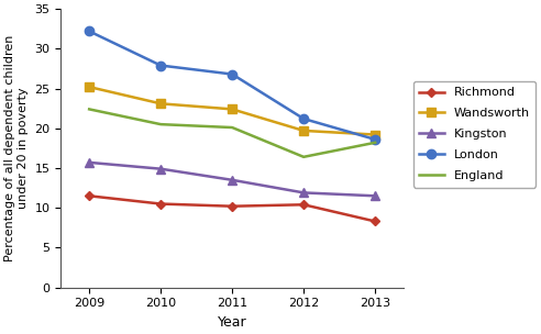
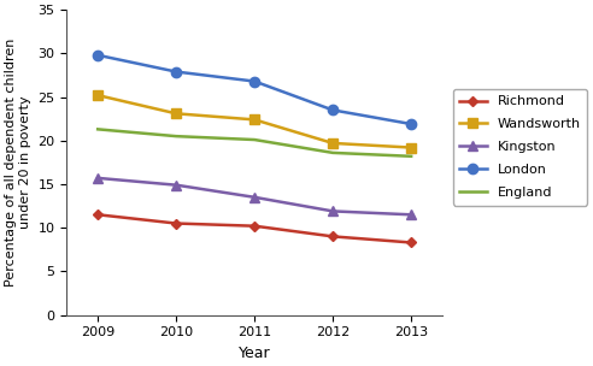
London/2009: 32.2 -> 29.8
England/2009: 22.4 -> 21.3
Richmond/2012: 10.4 -> 9.0
London/2012: 21.2 -> 23.5
England/2012: 16.4 -> 18.6
London/2013: 18.6 -> 21.9
